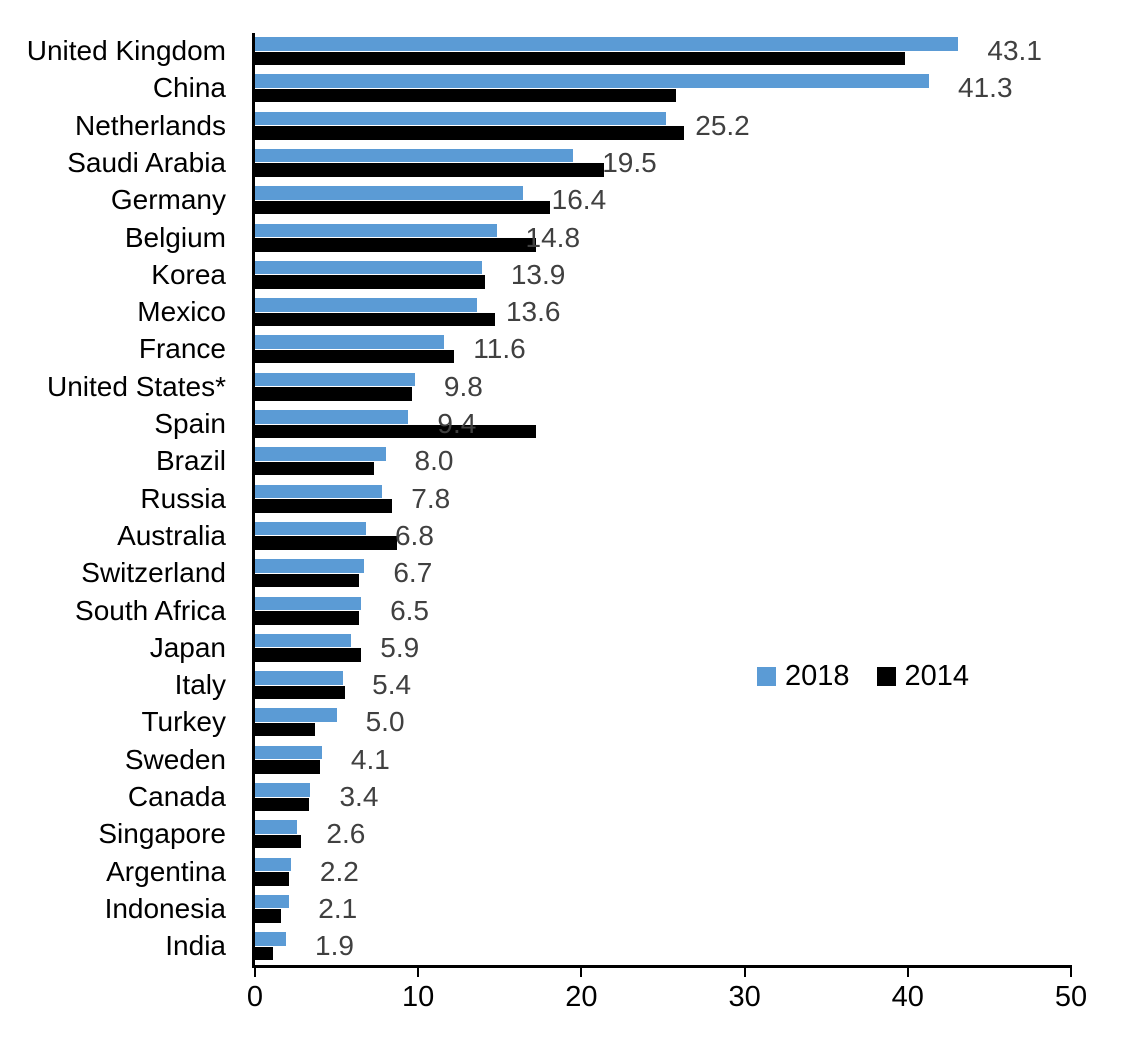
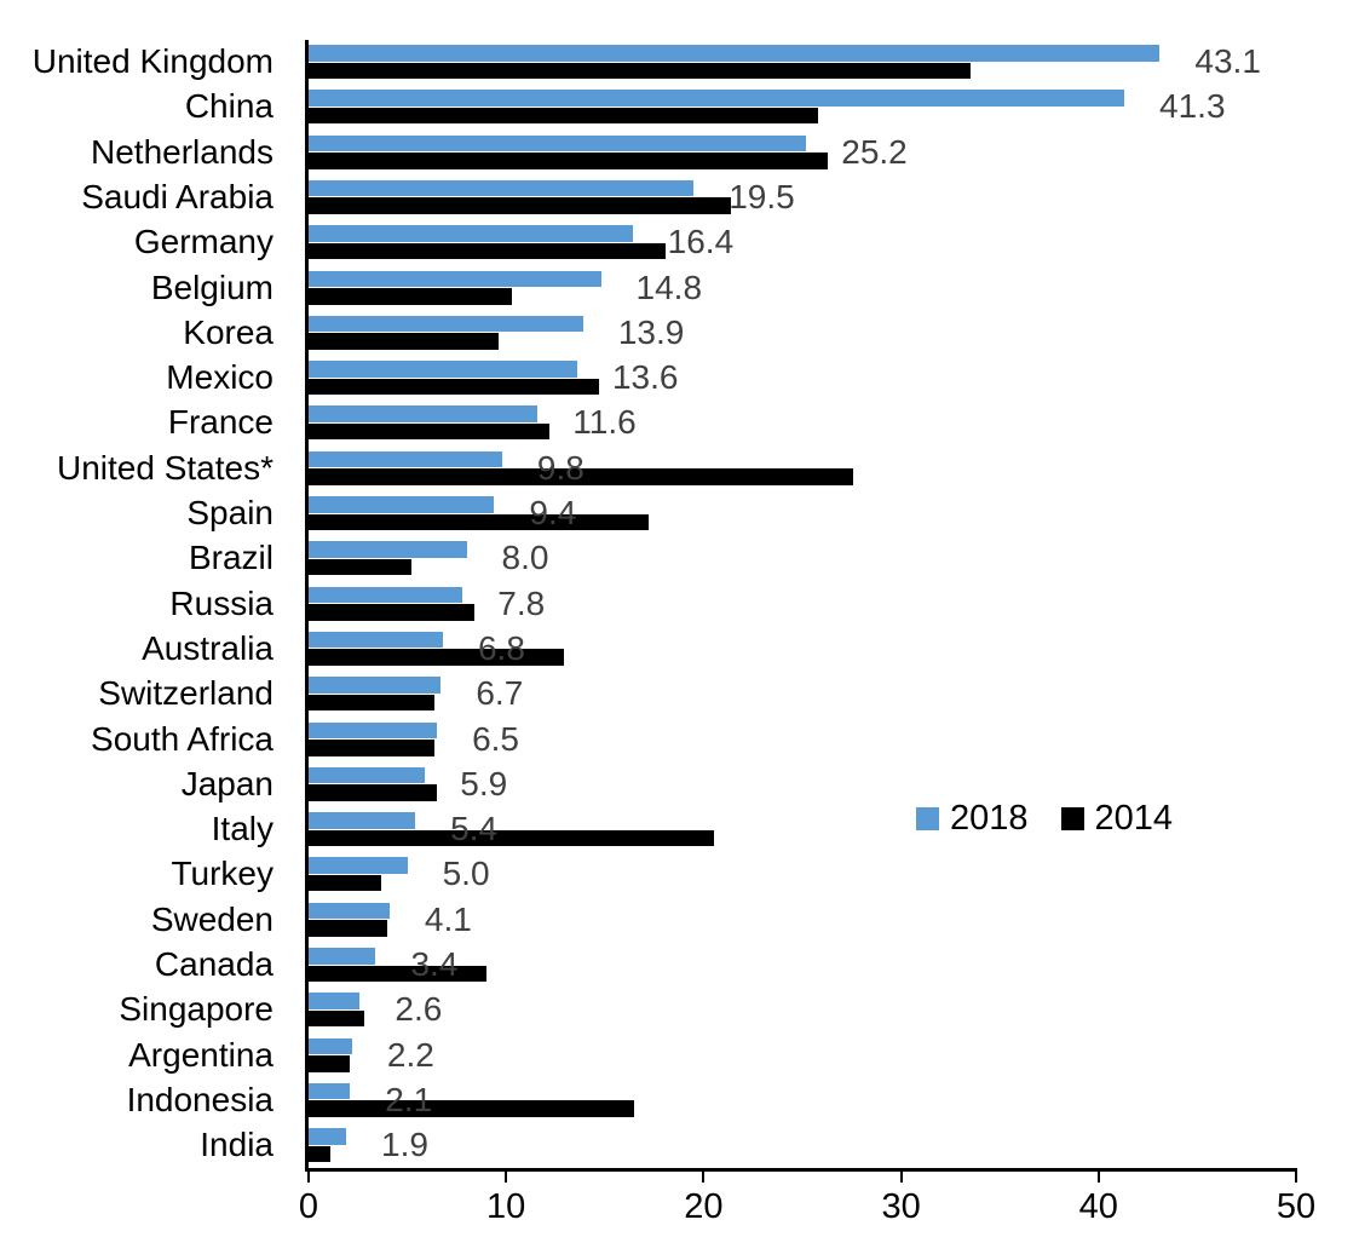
2014/United Kingdom: 39.8 -> 33.5
2014/Belgium: 17.2 -> 10.3
2014/Korea: 14.1 -> 9.6
2014/United States*: 9.6 -> 27.6
2014/Brazil: 7.3 -> 5.2
2014/Australia: 8.7 -> 12.9
2014/Italy: 5.5 -> 20.5
2014/Canada: 3.3 -> 9.0
2014/Indonesia: 1.6 -> 16.5
